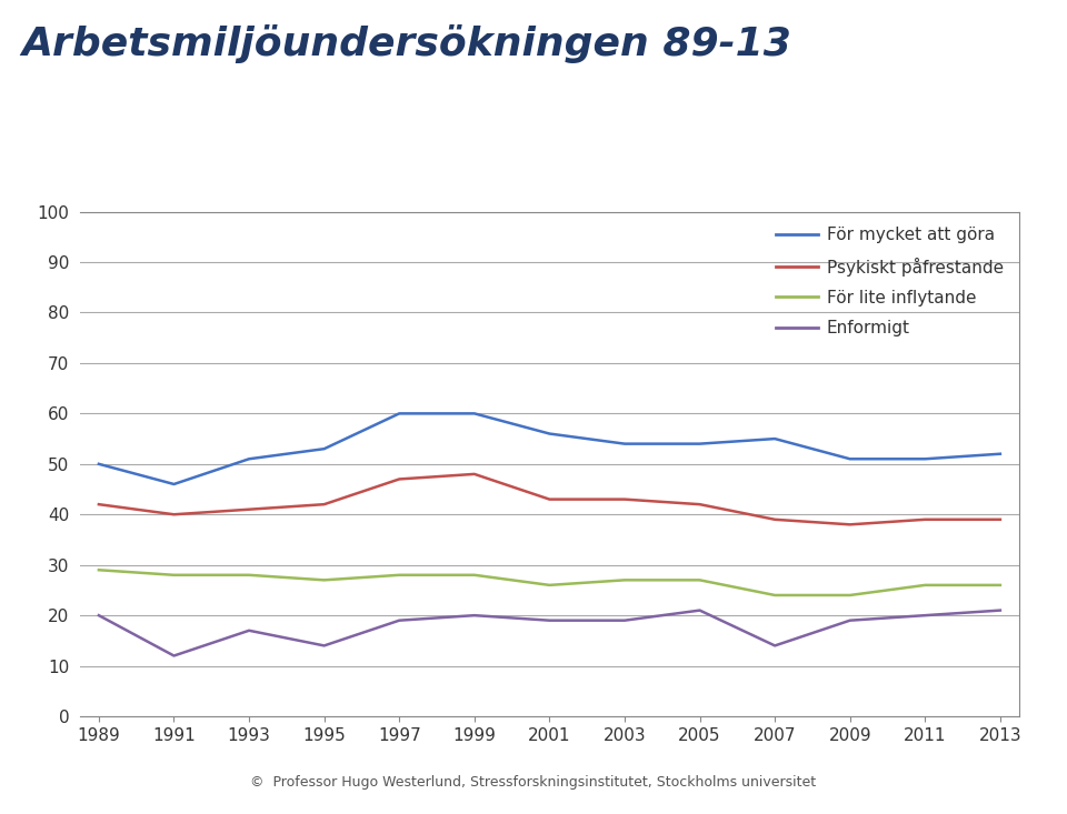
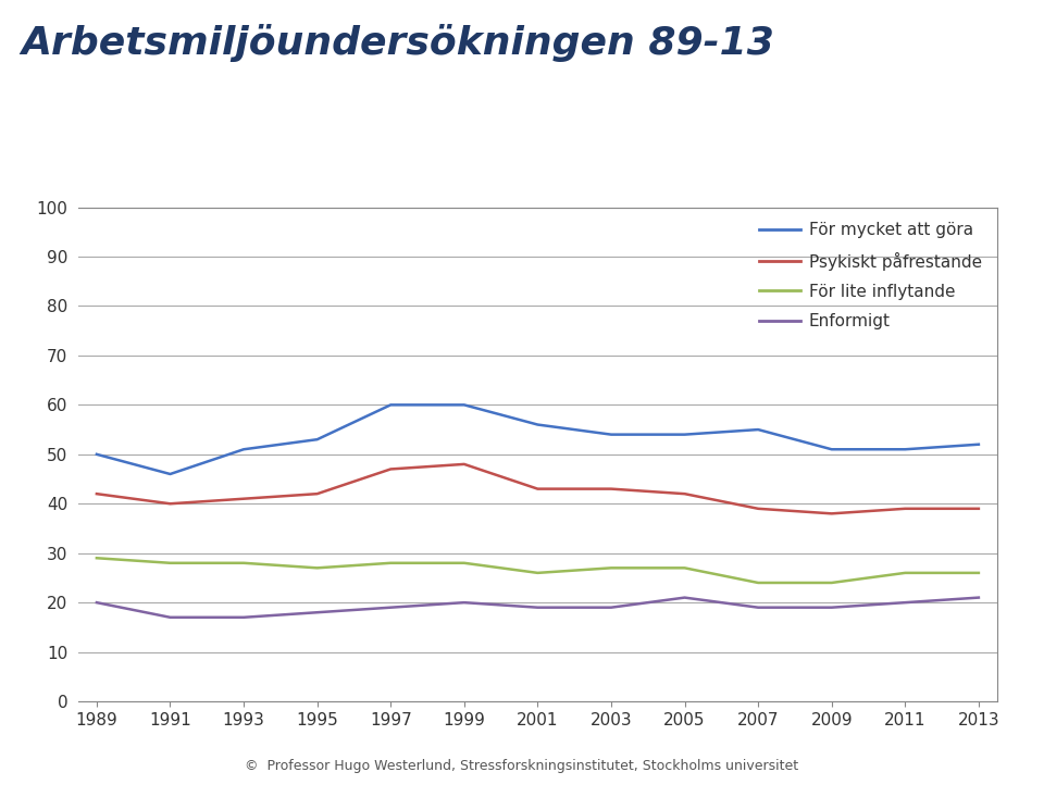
Enformigt/1991: 12 -> 17
Enformigt/1995: 14 -> 18
Enformigt/2007: 14 -> 19
